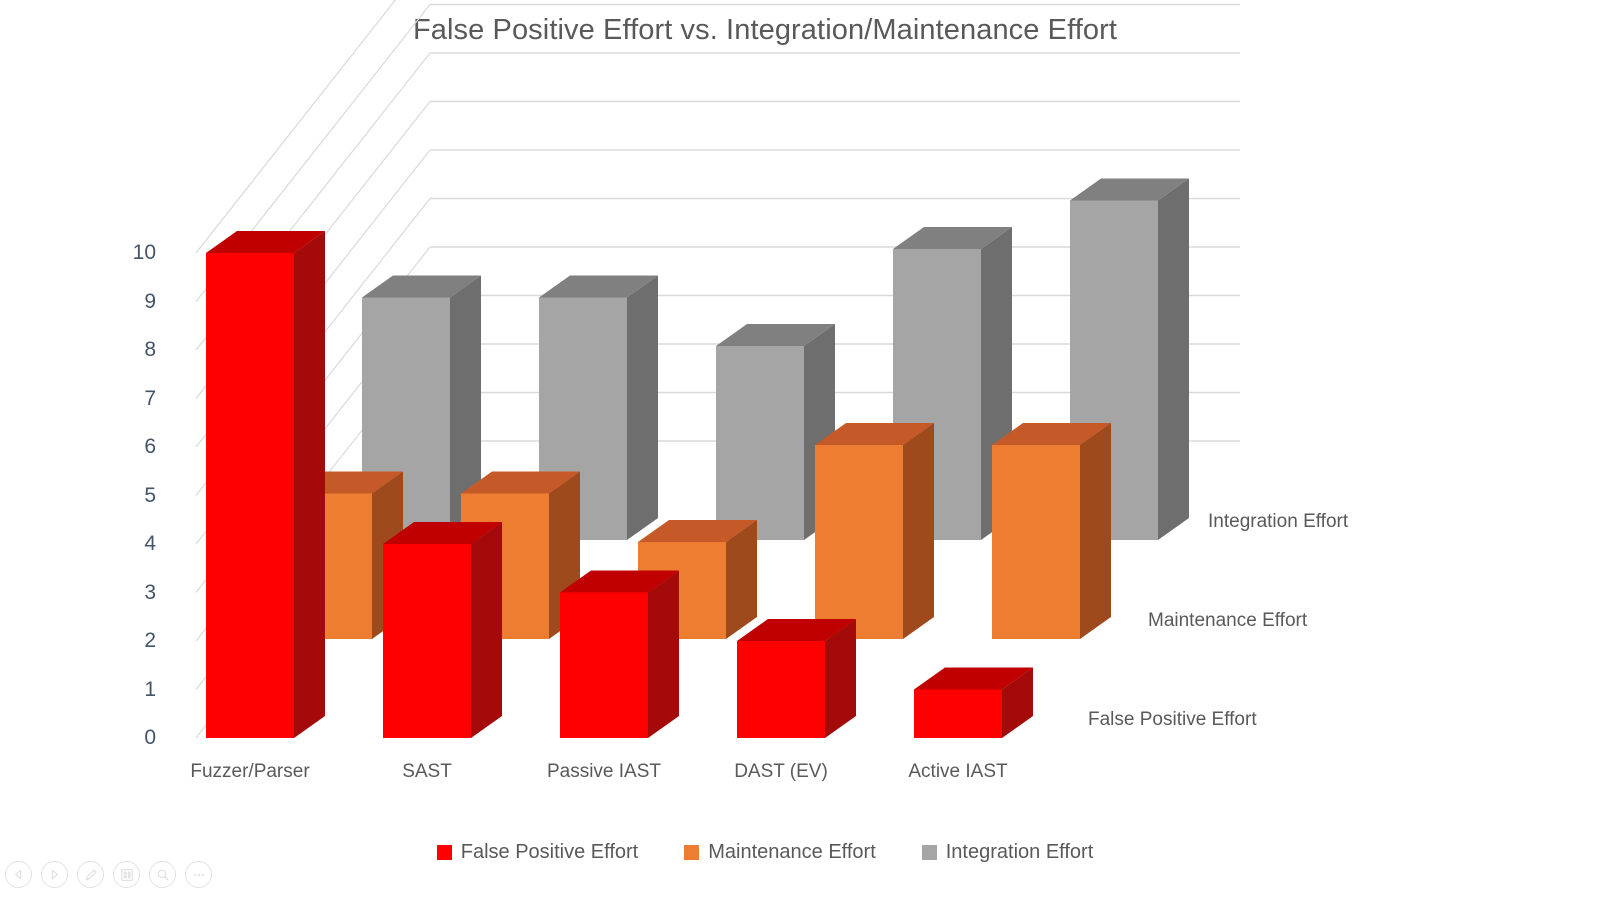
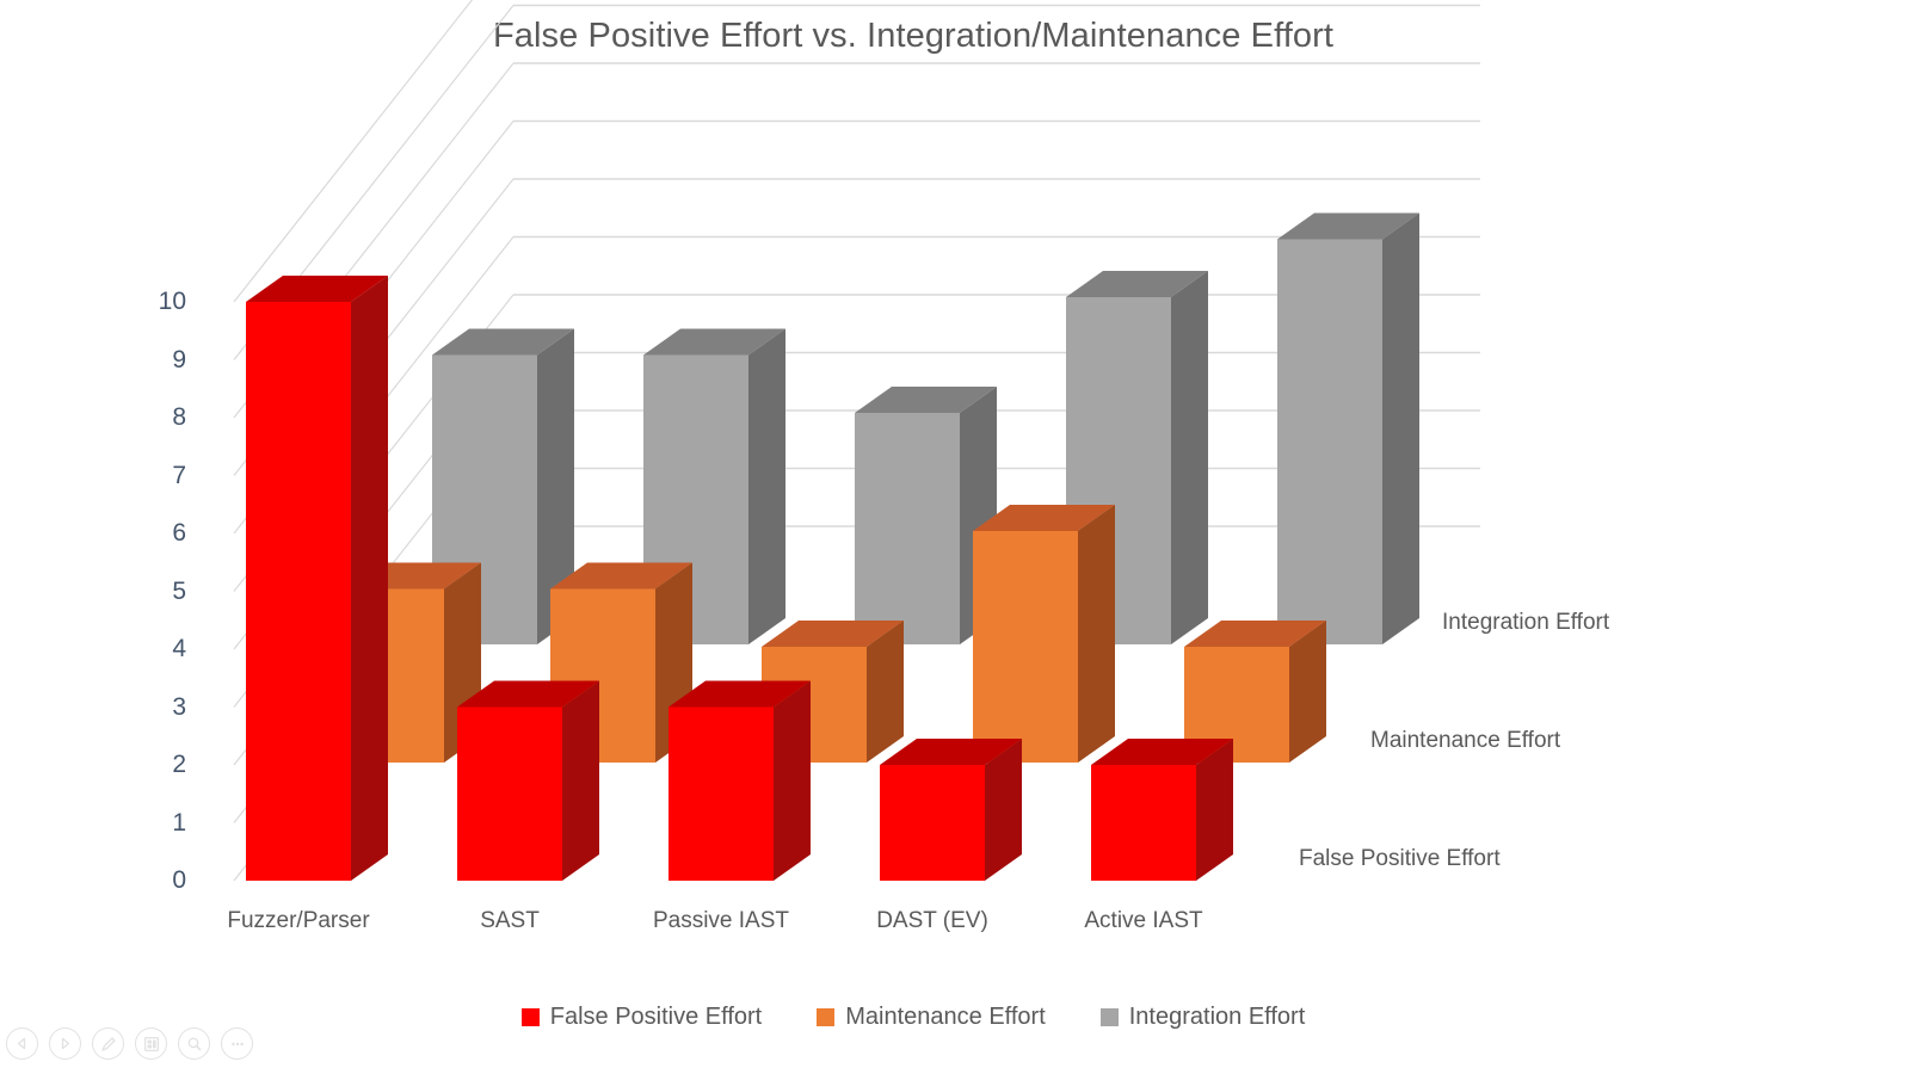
False Positive Effort/SAST: 4 -> 3
False Positive Effort/Active IAST: 1 -> 2
Maintenance Effort/Active IAST: 4 -> 2
